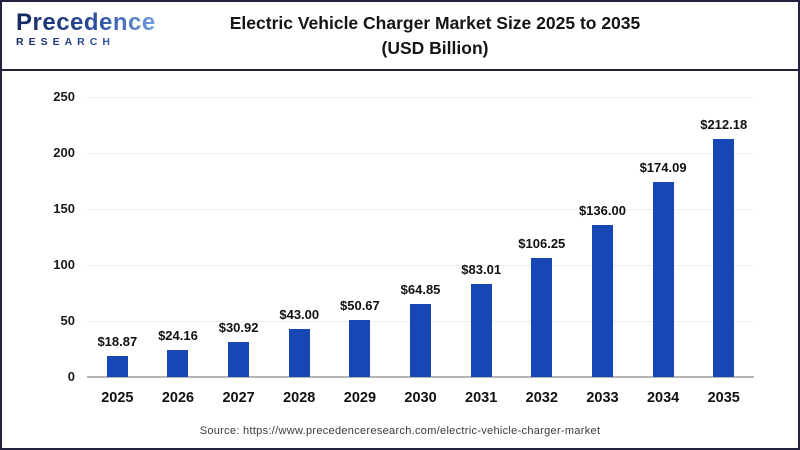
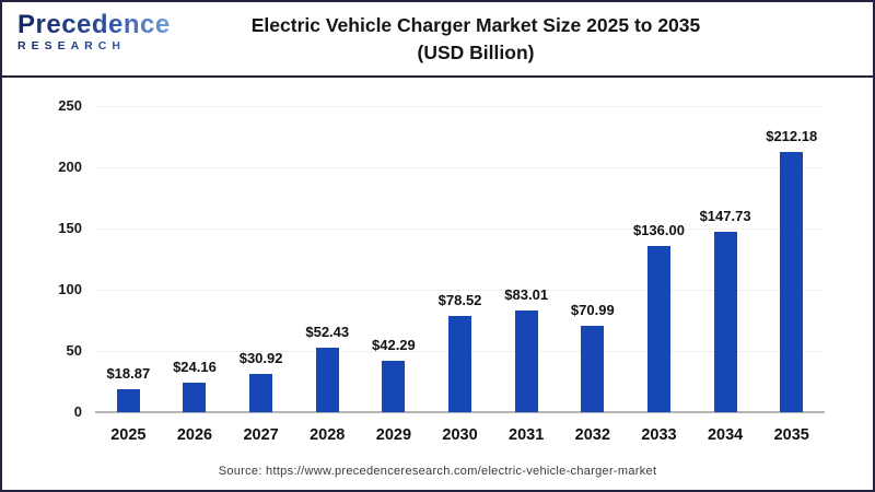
2028: $43.00 -> $52.43
2029: $50.67 -> $42.29
2030: $64.85 -> $78.52
2032: $106.25 -> $70.99
2034: $174.09 -> $147.73
